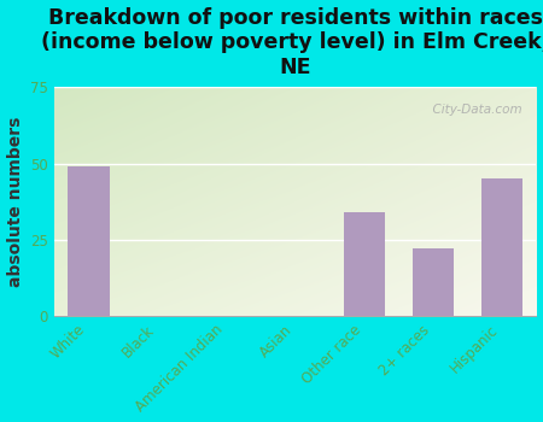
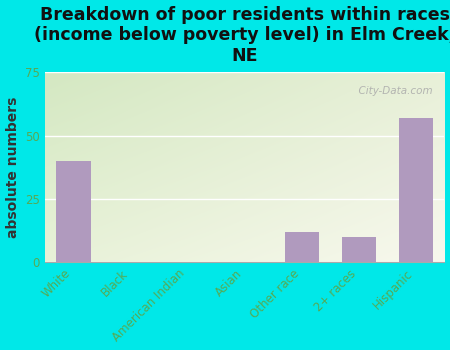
White: 49 -> 40
Other race: 34 -> 12
2+ races: 22 -> 10
Hispanic: 45 -> 57
